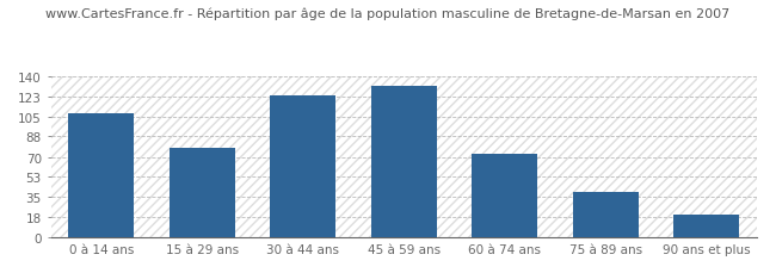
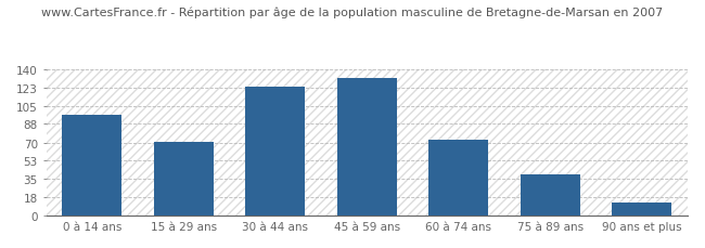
0 à 14 ans: 108 -> 97
15 à 29 ans: 78 -> 71
90 ans et plus: 20 -> 13
